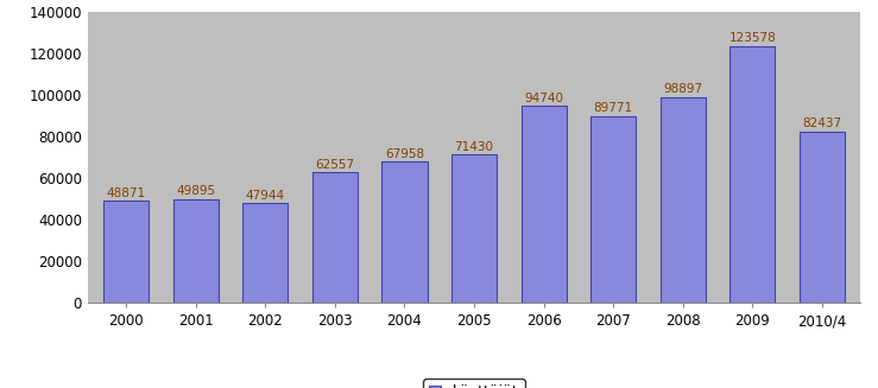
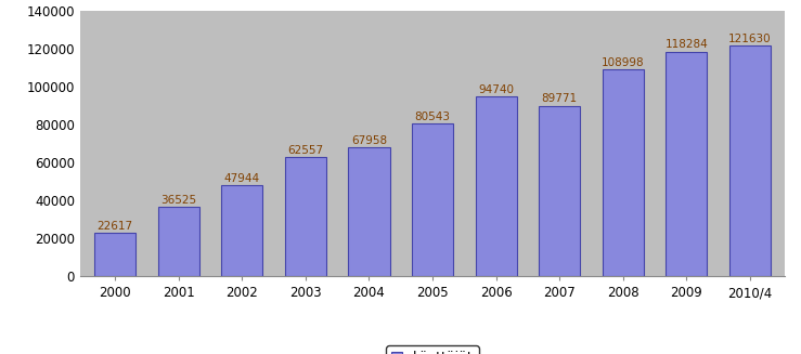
2000: 48871 -> 22617
2001: 49895 -> 36525
2005: 71430 -> 80543
2008: 98897 -> 108998
2009: 123578 -> 118284
2010/4: 82437 -> 121630
